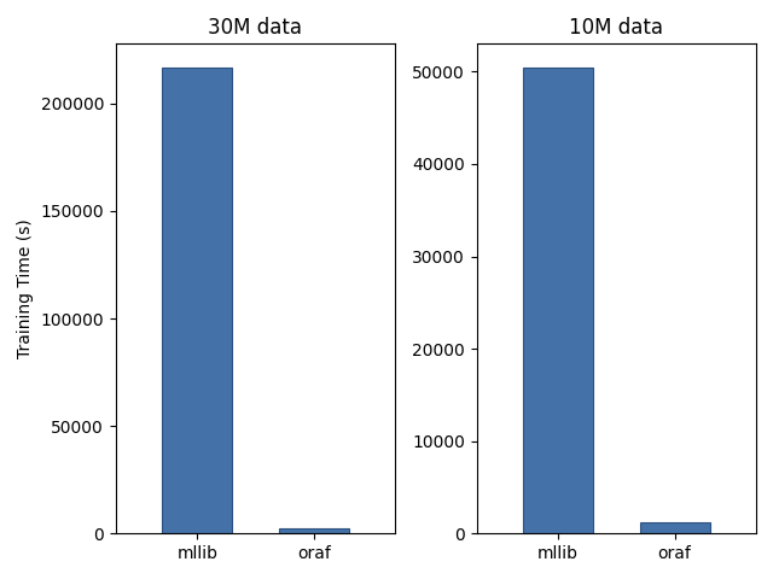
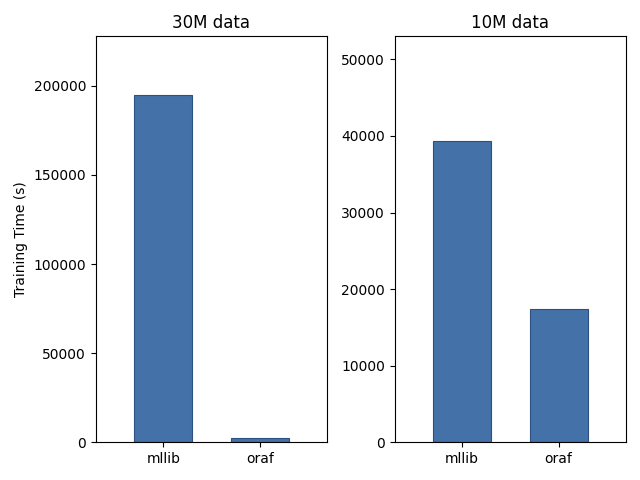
30M data/mllib: 217000 -> 195000
10M data/mllib: 50500 -> 39400
10M data/oraf: 1200 -> 17400
